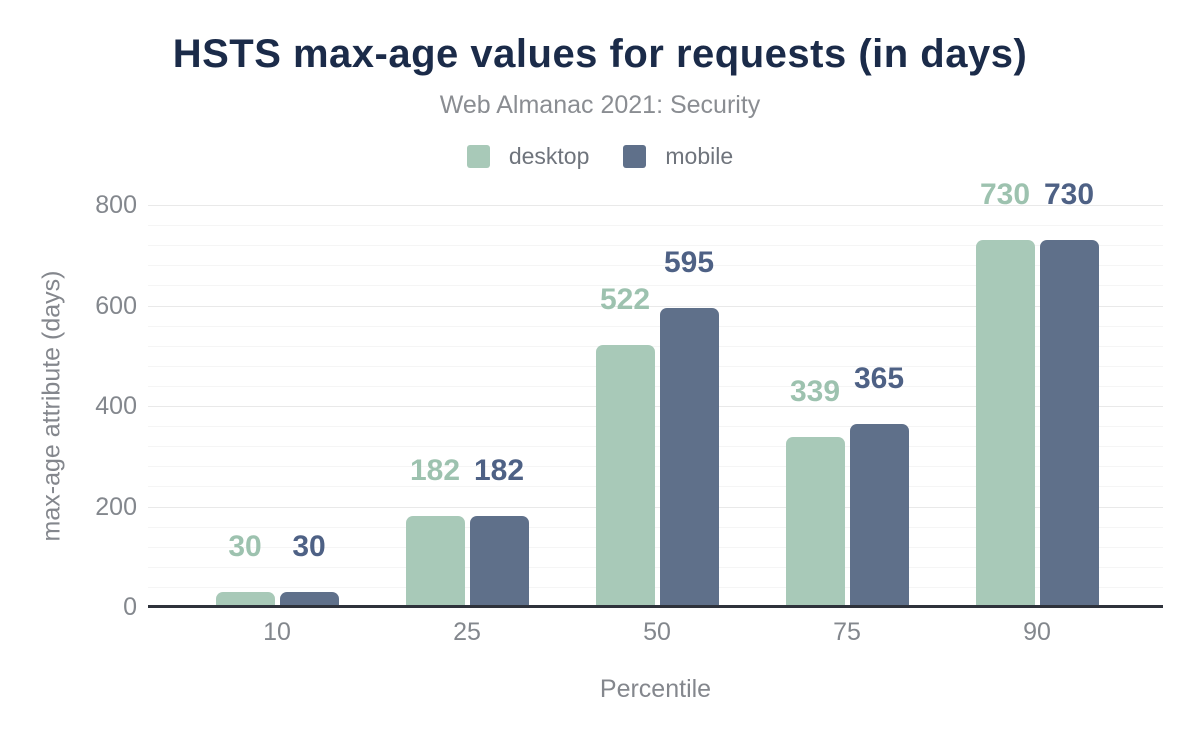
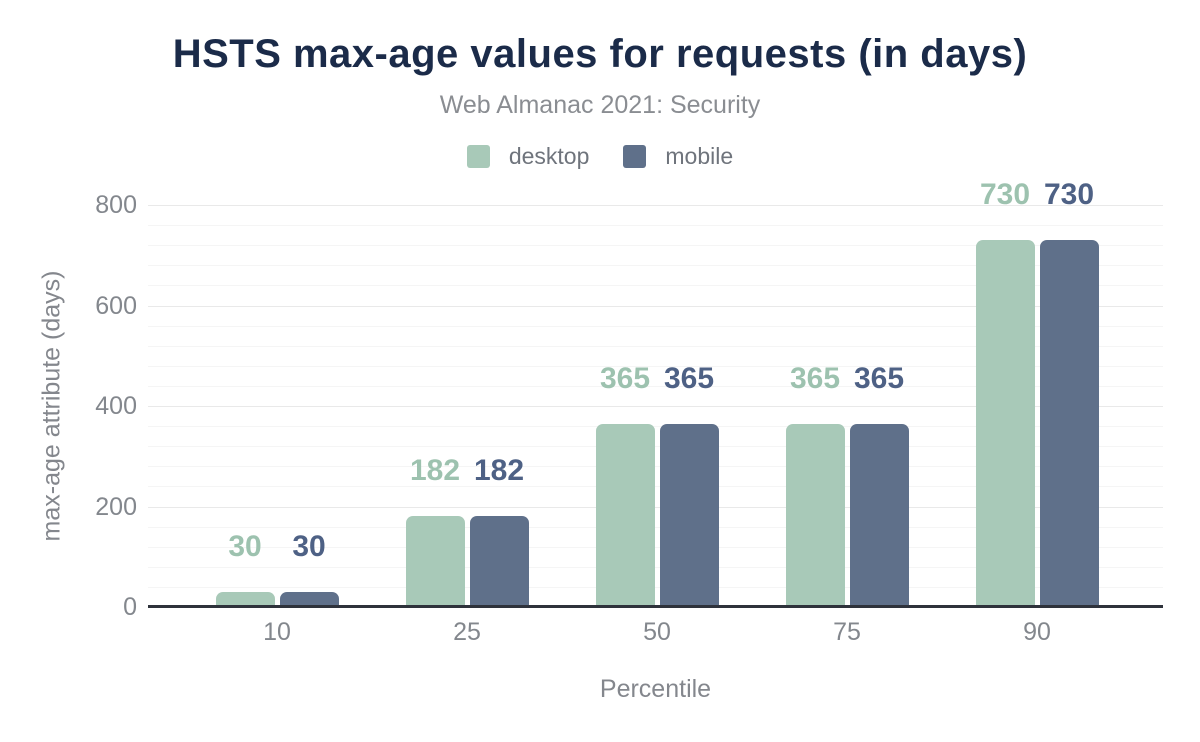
desktop/50: 522 -> 365
mobile/50: 595 -> 365
desktop/75: 339 -> 365
